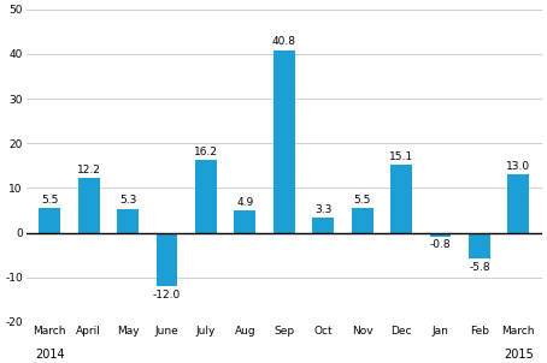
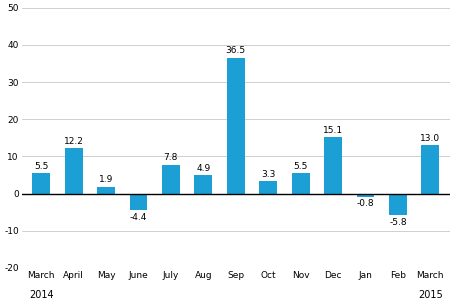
May: 5.3 -> 1.9
June: -12.0 -> -4.4
July: 16.2 -> 7.8
Sep: 40.8 -> 36.5
